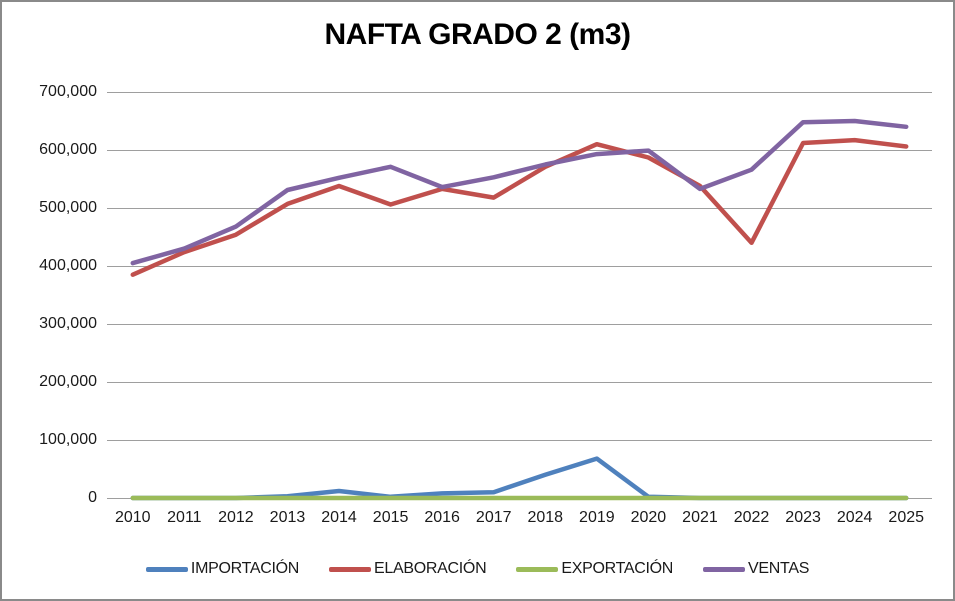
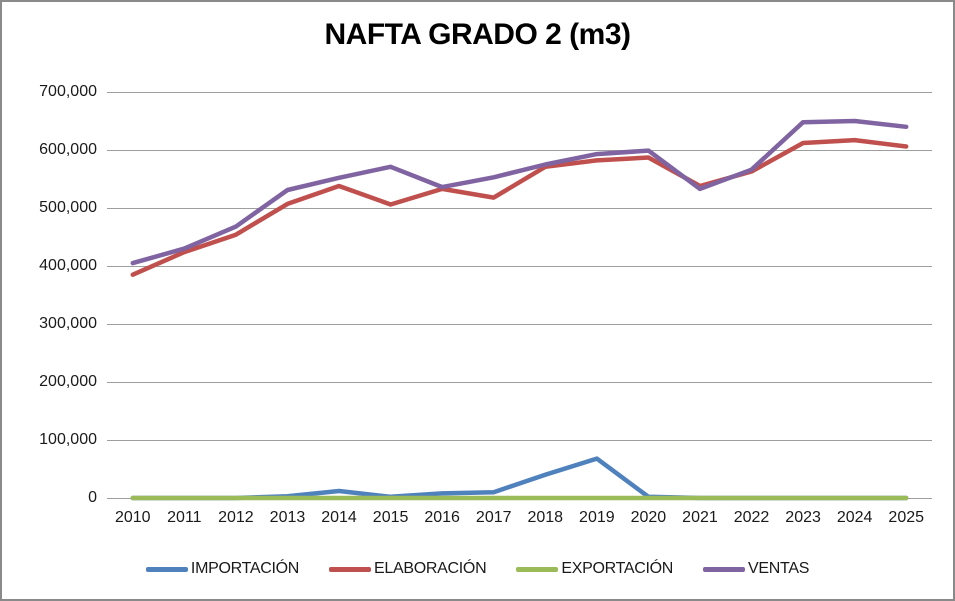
ELABORACIÓN/2019: 610000 -> 580000
ELABORACIÓN/2022: 440000 -> 560000
